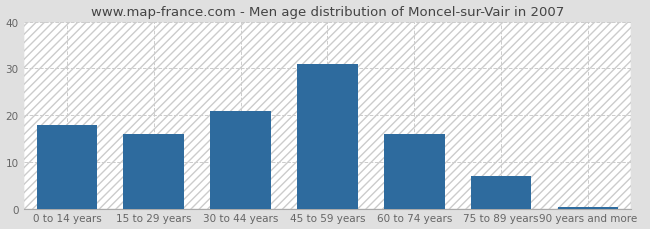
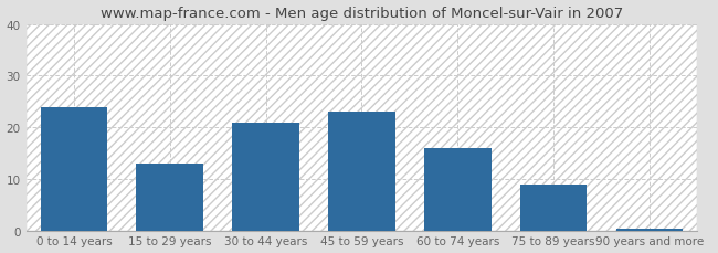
0 to 14 years: 18.0 -> 24.0
15 to 29 years: 16.0 -> 13.0
45 to 59 years: 31.0 -> 23.0
75 to 89 years: 7.0 -> 9.0
